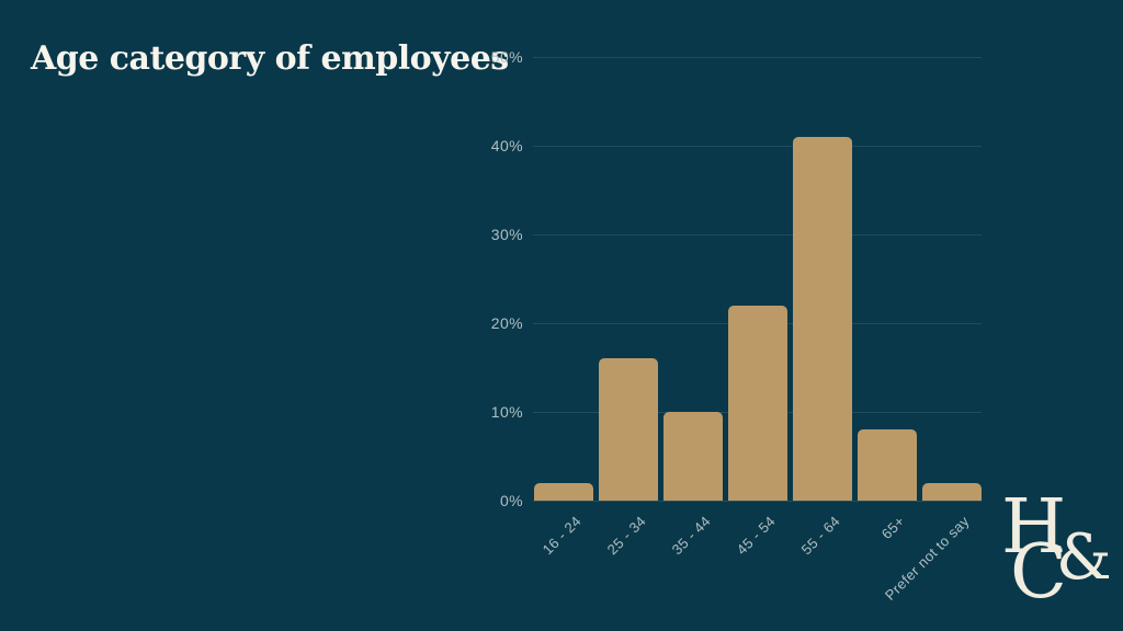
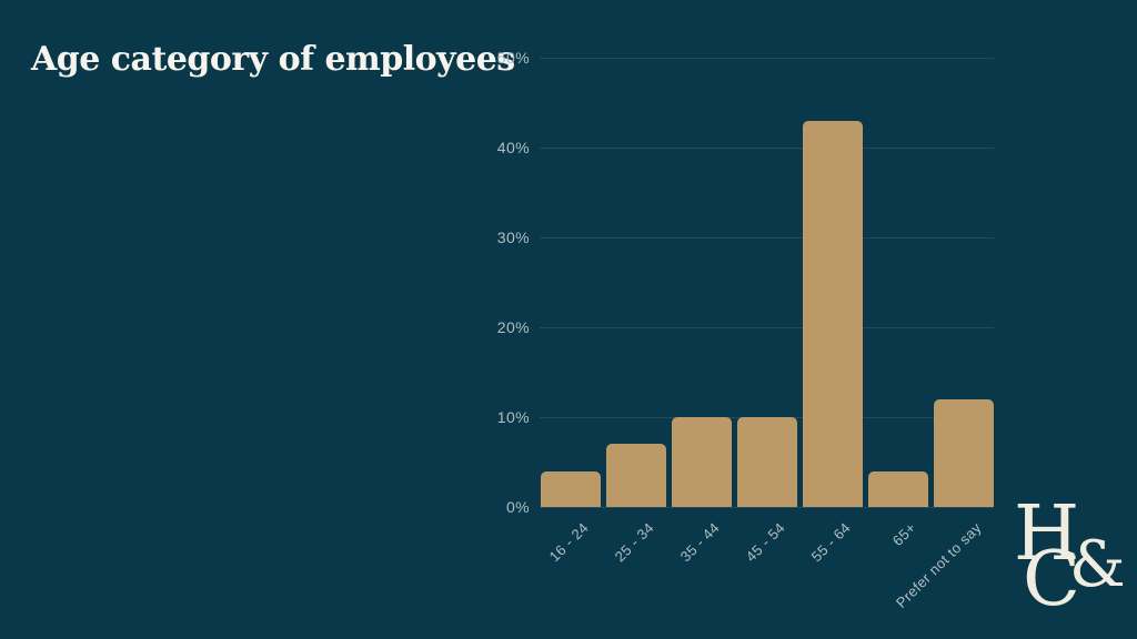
16 - 24: 2% -> 4%
25 - 34: 16% -> 7%
45 - 54: 22% -> 10%
55 - 64: 41% -> 43%
65+: 8% -> 4%
Prefer not to say: 2% -> 12%
